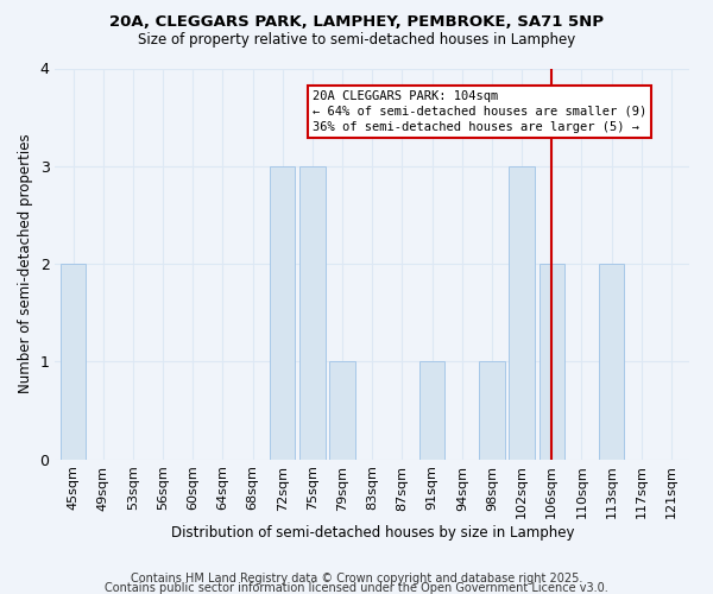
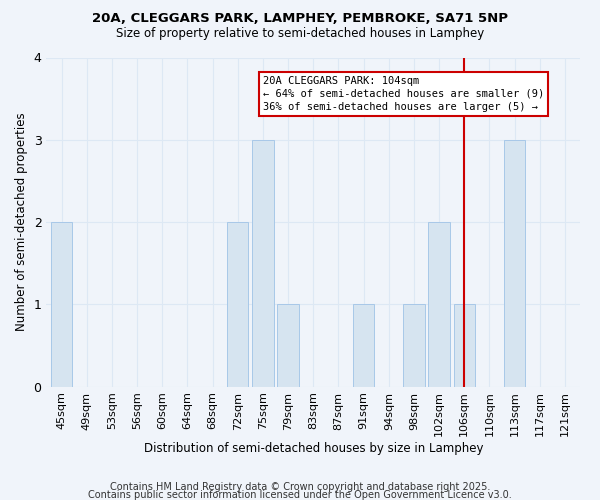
72sqm: 3 -> 2
102sqm: 3 -> 2
106sqm: 2 -> 1
113sqm: 2 -> 3
